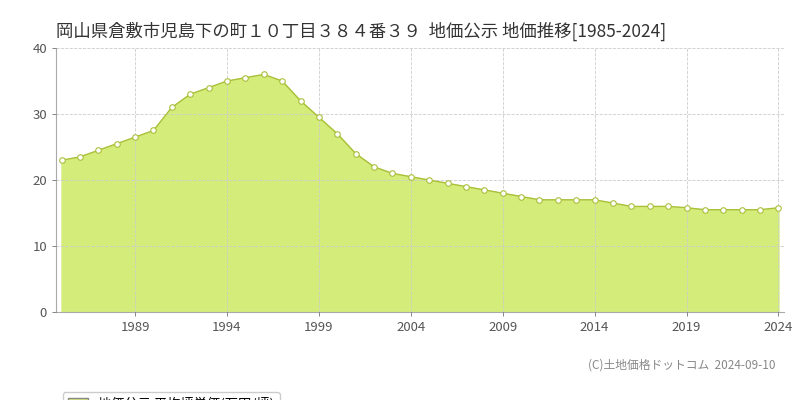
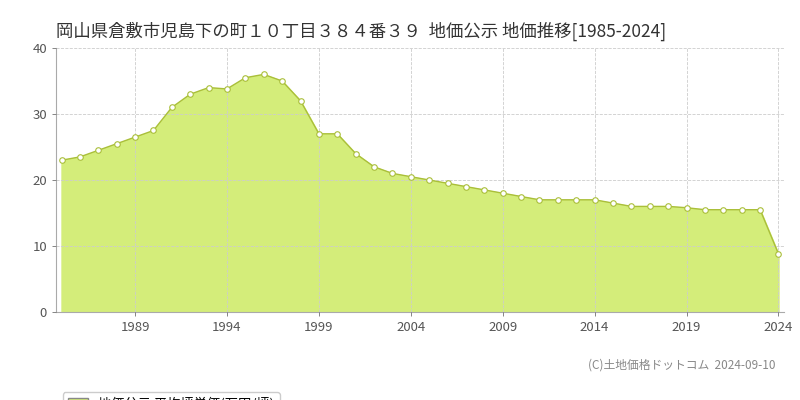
1994: 35.0 -> 33.8
1999: 29.5 -> 27.0
2024: 15.8 -> 8.8
